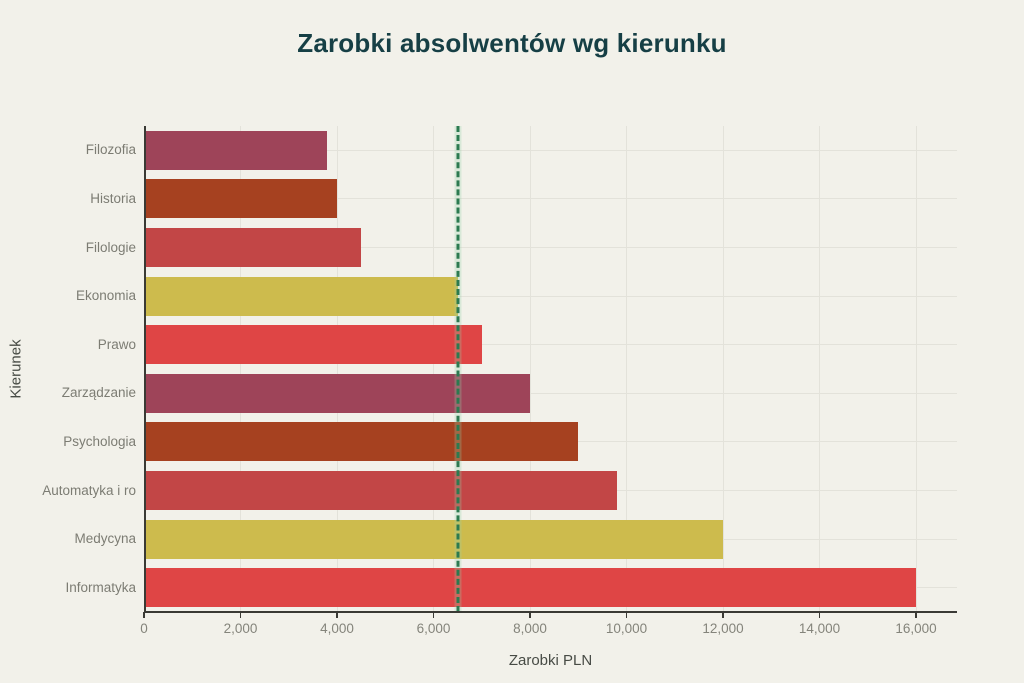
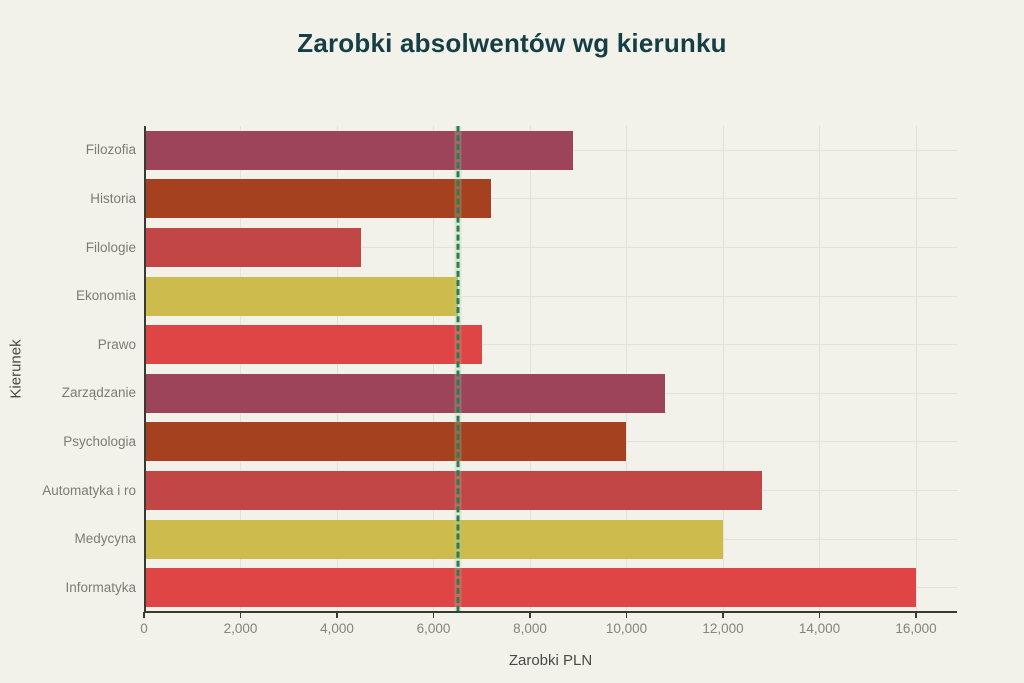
Filozofia: 3800 -> 8900
Historia: 4000 -> 7200
Zarządzanie: 8000 -> 10800
Psychologia: 9000 -> 10000
Automatyka i ro: 9800 -> 12800
